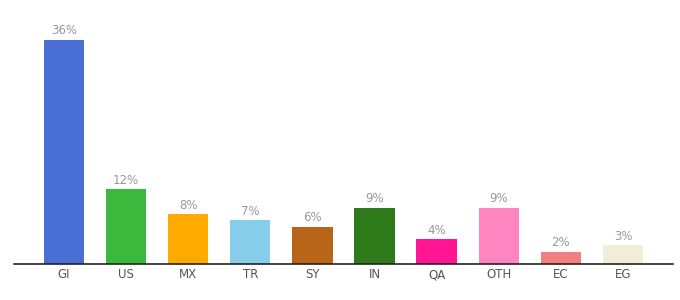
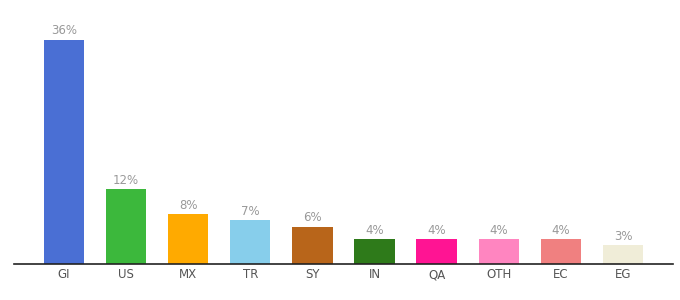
IN: 9% -> 4%
OTH: 9% -> 4%
EC: 2% -> 4%
